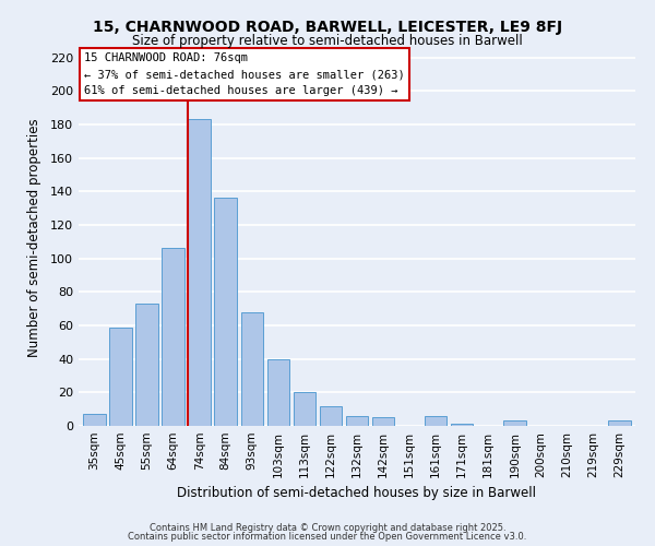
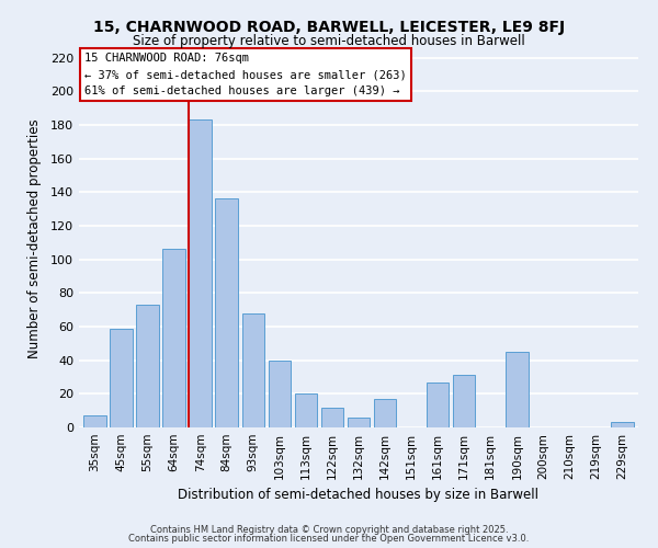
142sqm: 5 -> 17
161sqm: 6 -> 27
171sqm: 1 -> 31
190sqm: 3 -> 45
